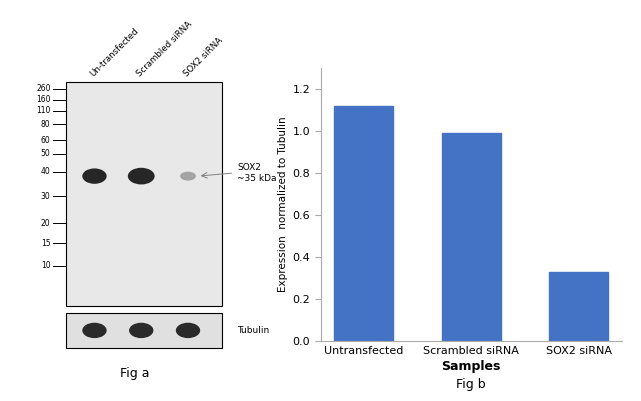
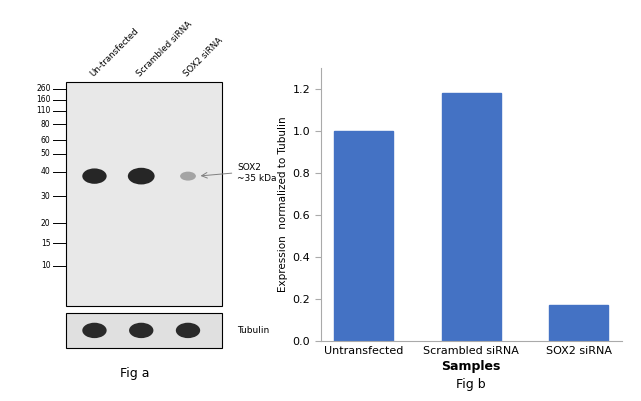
Untransfected: 1.12 -> 1.00
Scrambled siRNA: 0.99 -> 1.18
SOX2 siRNA: 0.33 -> 0.17
